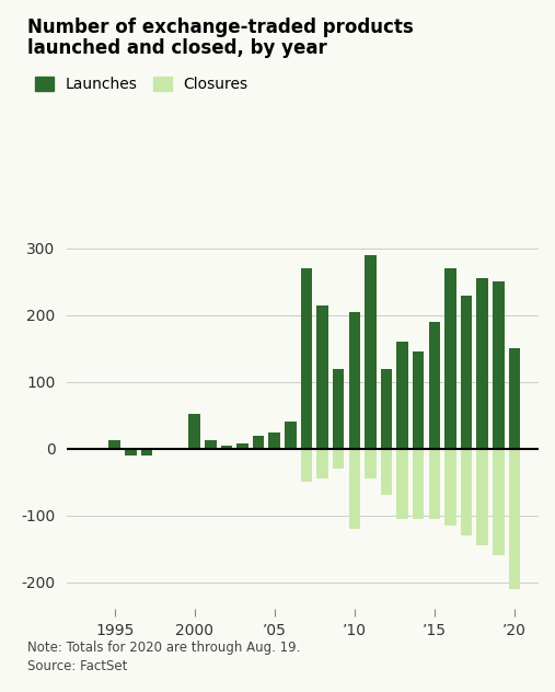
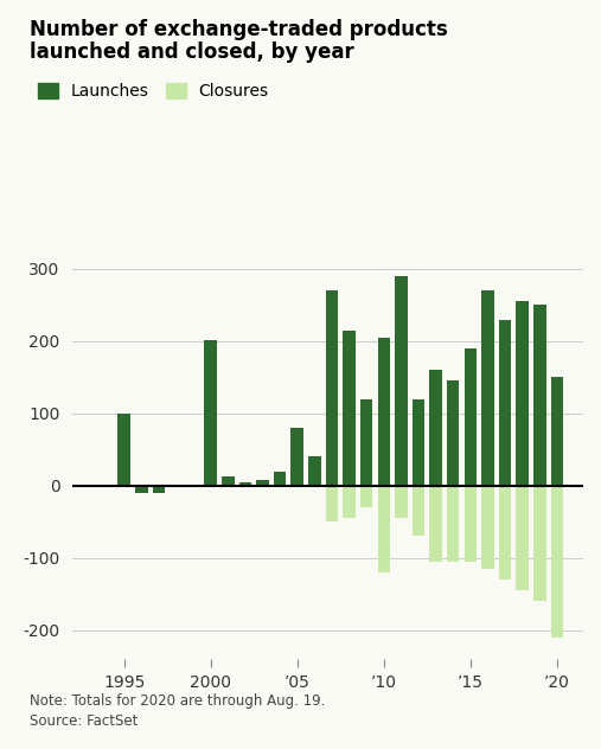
Launches/1995: 13 -> 100
Launches/2000: 52 -> 202
Launches/’05: 25 -> 80
